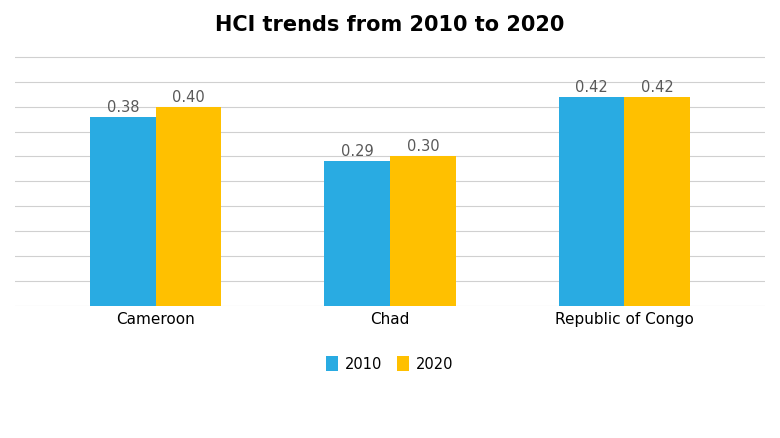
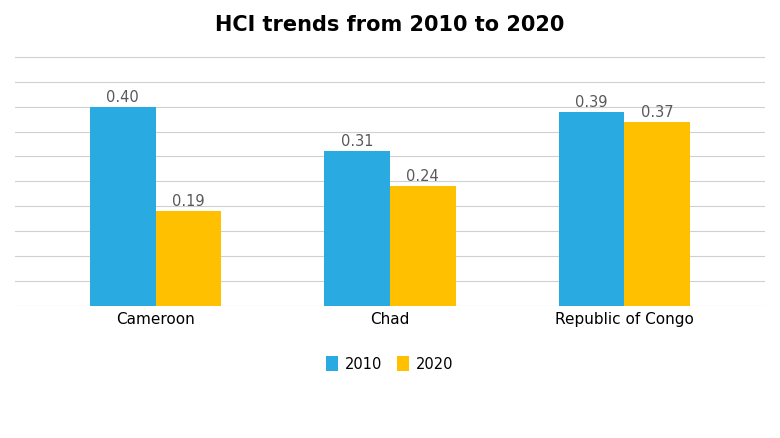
2010/Cameroon: 0.38 -> 0.40
2020/Cameroon: 0.40 -> 0.19
2010/Chad: 0.29 -> 0.31
2020/Chad: 0.30 -> 0.24
2010/Republic of Congo: 0.42 -> 0.39
2020/Republic of Congo: 0.42 -> 0.37
